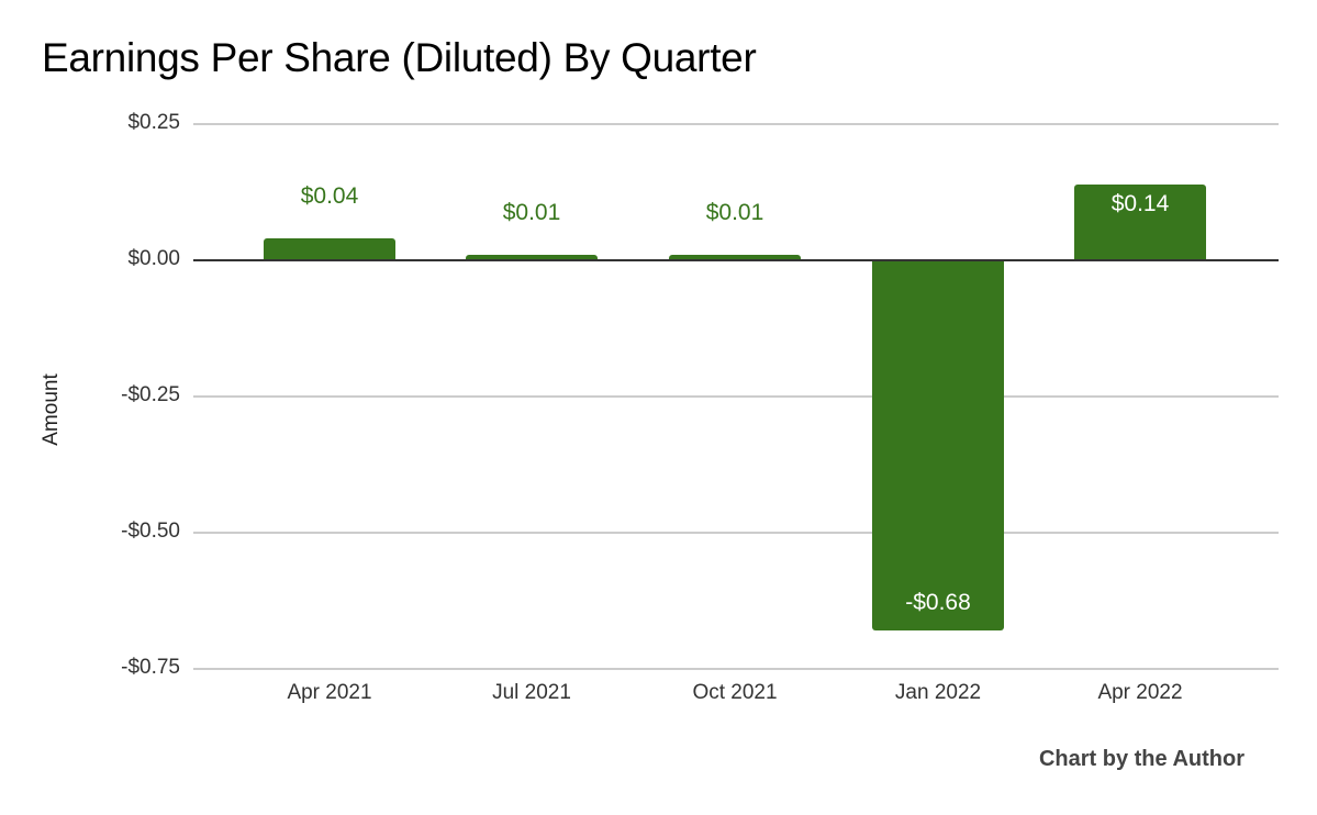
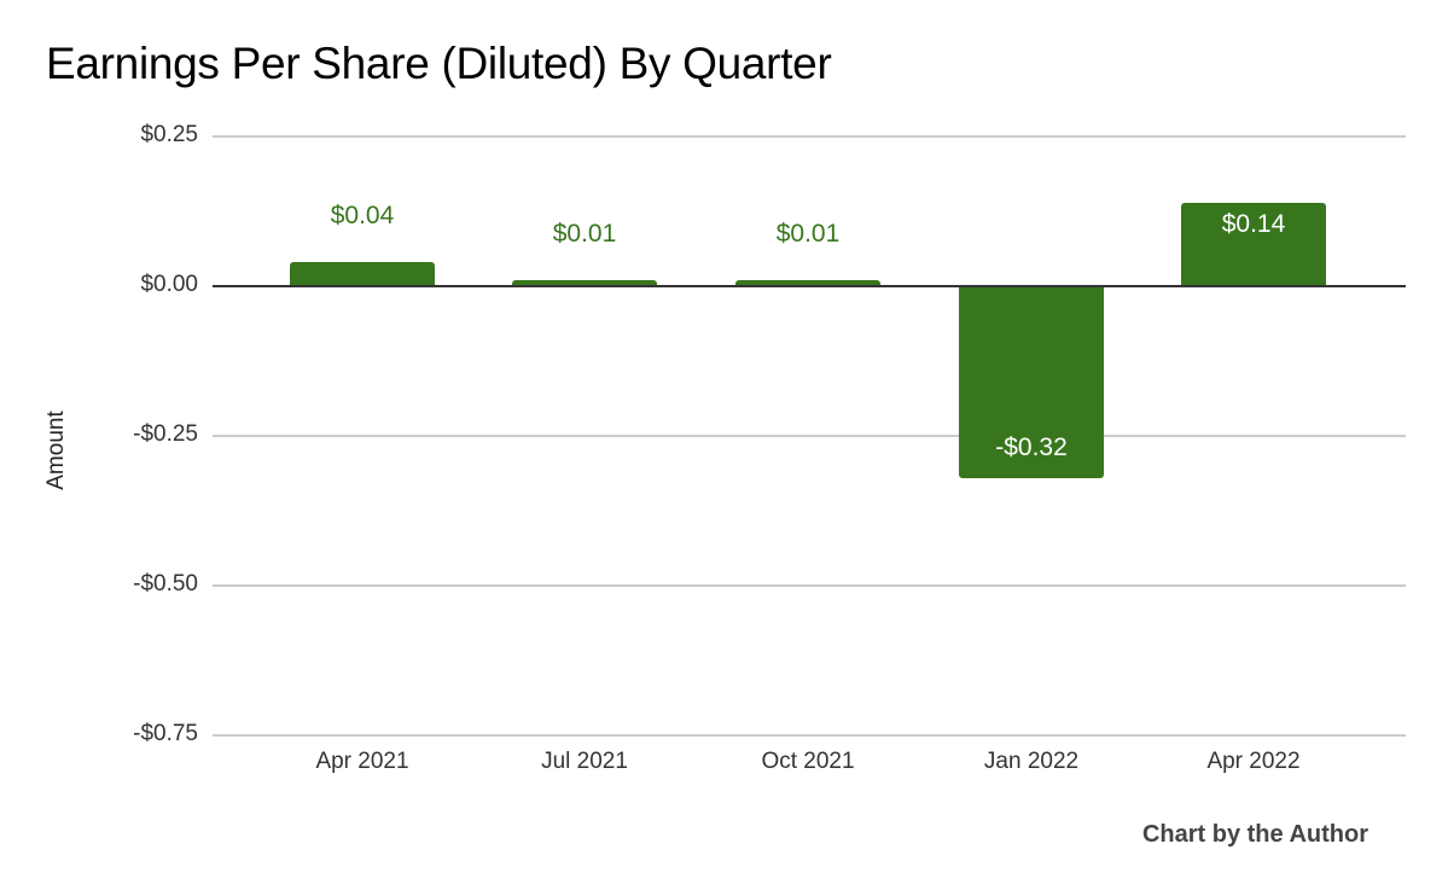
Jan 2022: -$0.68 -> -$0.32
